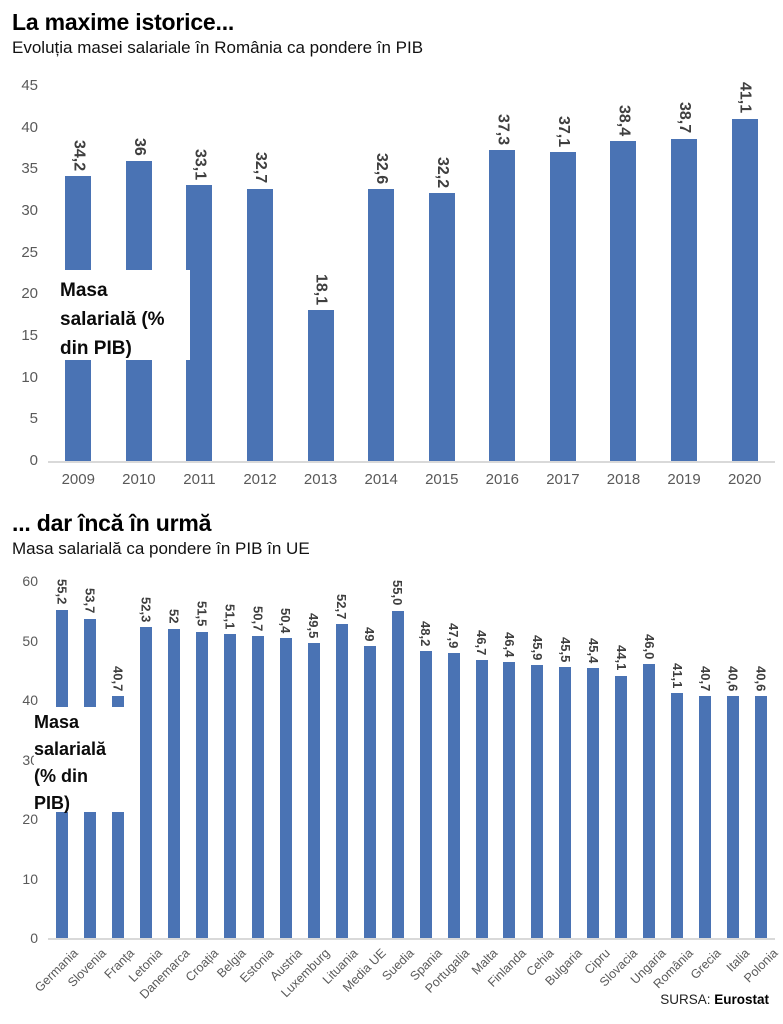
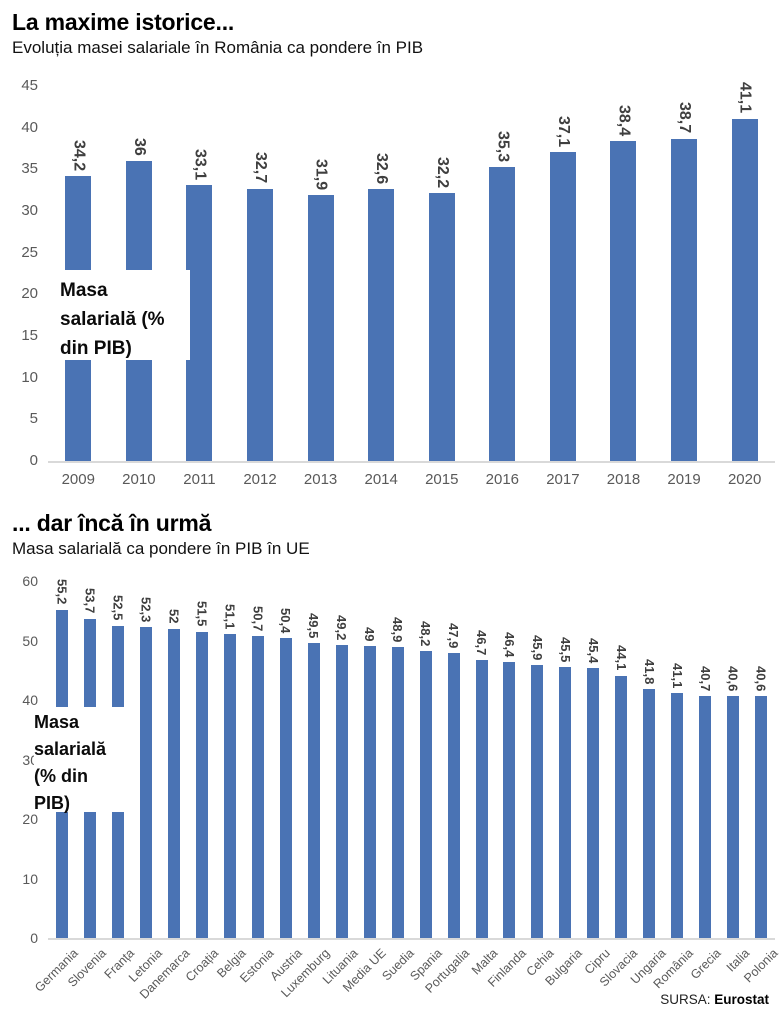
La maxime istorice.../2013: 18,1 -> 31,9
La maxime istorice.../2016: 37,3 -> 35,3
... dar încă în urmă/Franța: 40,7 -> 52,5
... dar încă în urmă/Lituania: 52,7 -> 49,2
... dar încă în urmă/Suedia: 55,0 -> 48,9
... dar încă în urmă/Ungaria: 46,0 -> 41,8
